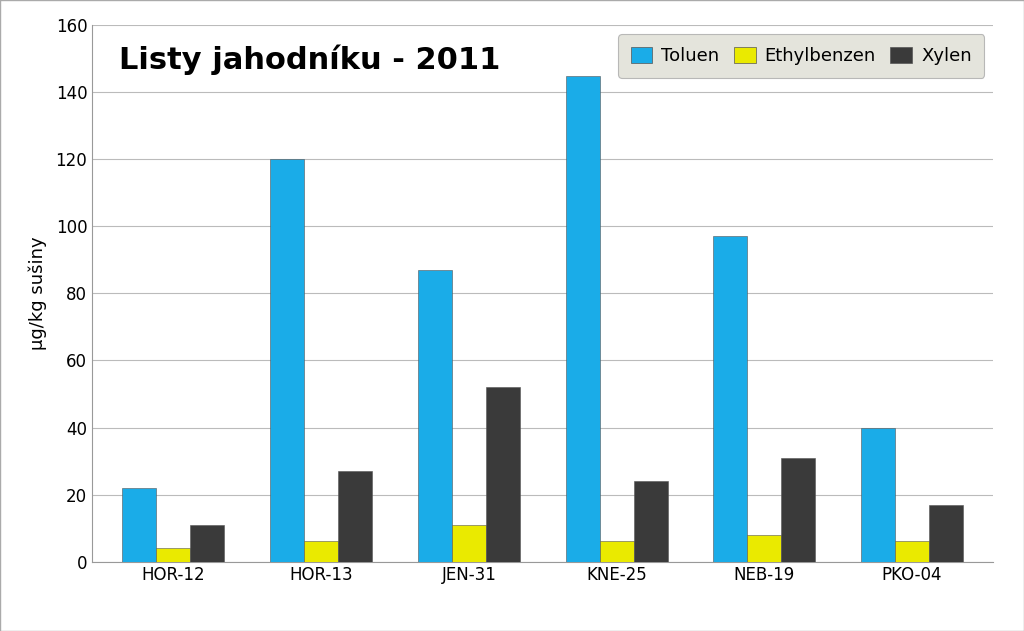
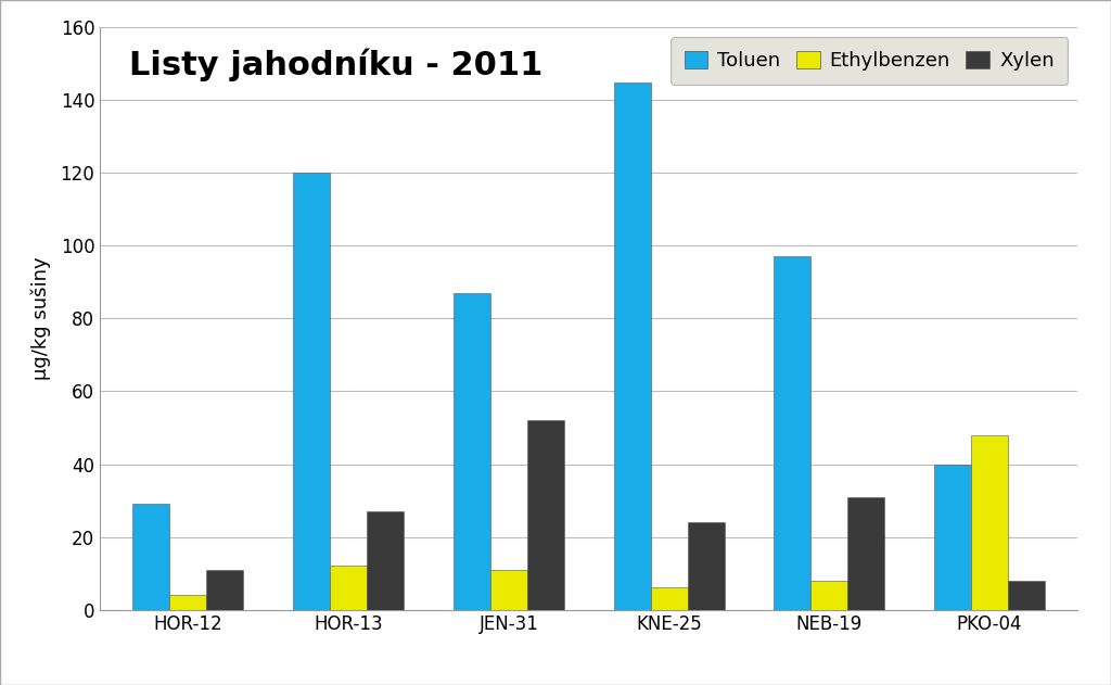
Toluen/HOR-12: 22 -> 29
Ethylbenzen/HOR-13: 6 -> 12
Ethylbenzen/PKO-04: 6 -> 48
Xylen/PKO-04: 17 -> 8
